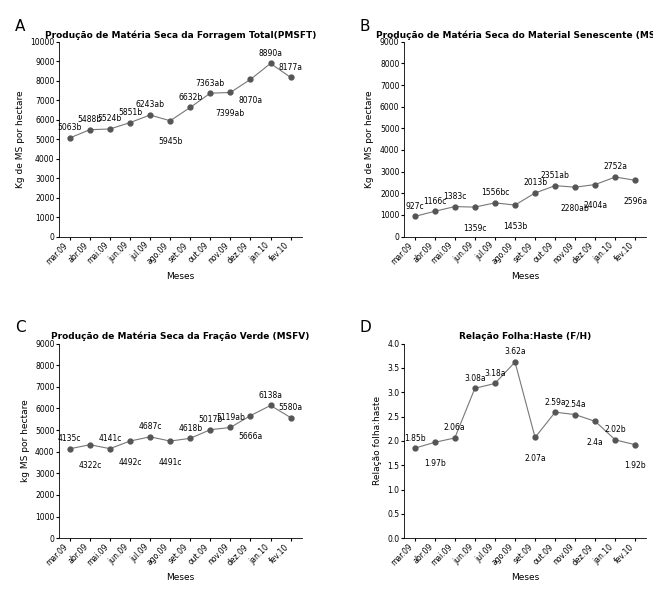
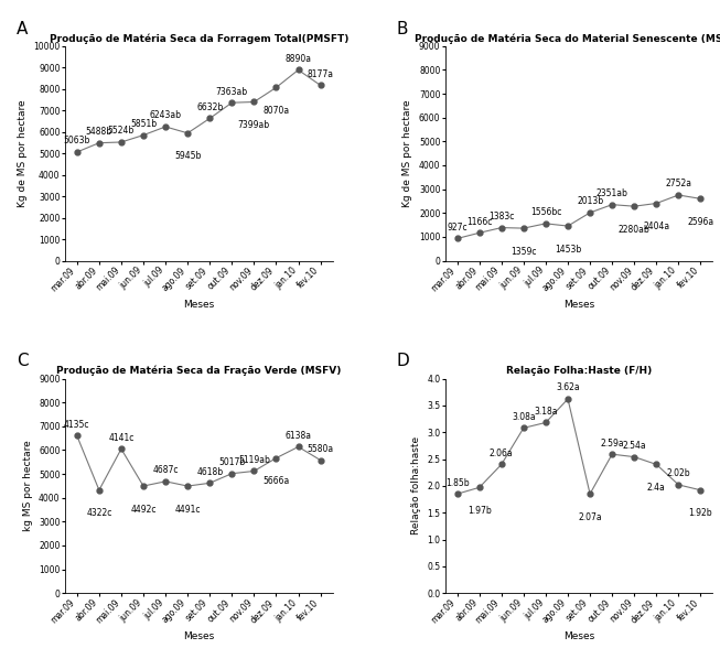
Produção de Matéria Seca da Fração Verde (MSFV)/mar.09: 4140 -> 6600
Produção de Matéria Seca da Fração Verde (MSFV)/mai.09: 4140 -> 6050
Relação Folha:Haste (F/H)/mai.09: 2.06 -> 2.40
Relação Folha:Haste (F/H)/set.09: 2.07 -> 1.85
